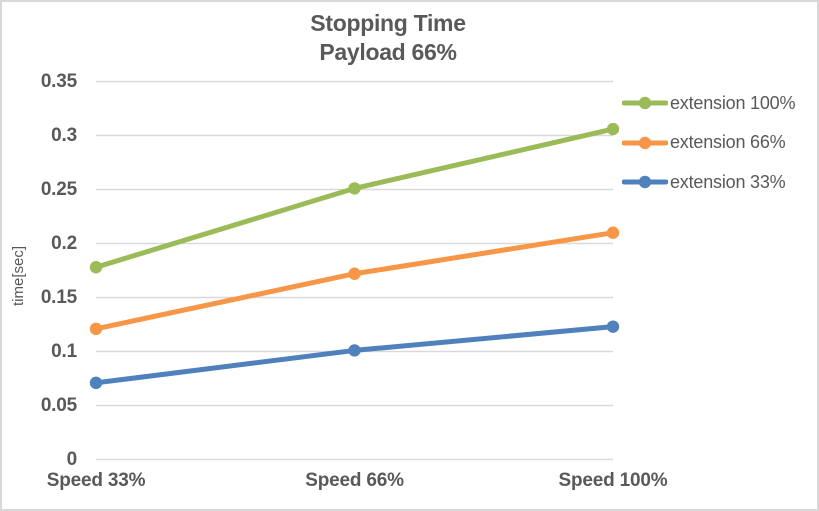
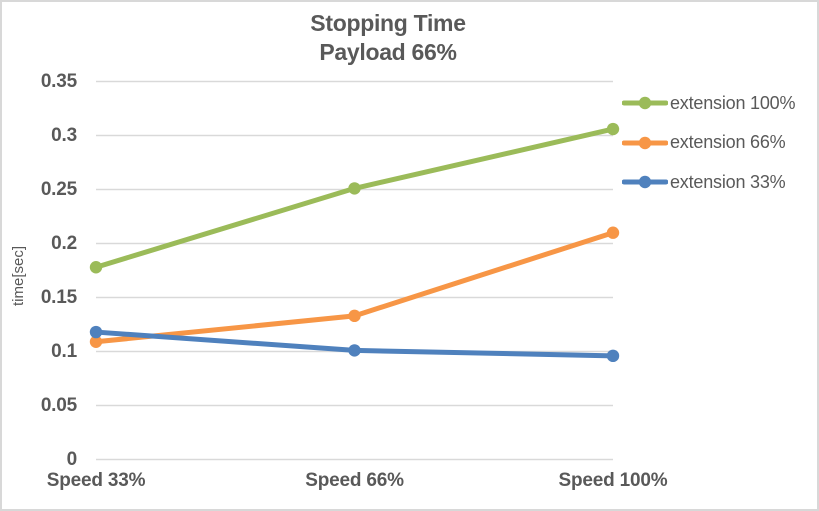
extension 66%/Speed 33%: 0.121 -> 0.109
extension 33%/Speed 33%: 0.071 -> 0.118
extension 66%/Speed 66%: 0.172 -> 0.133
extension 33%/Speed 100%: 0.123 -> 0.096
